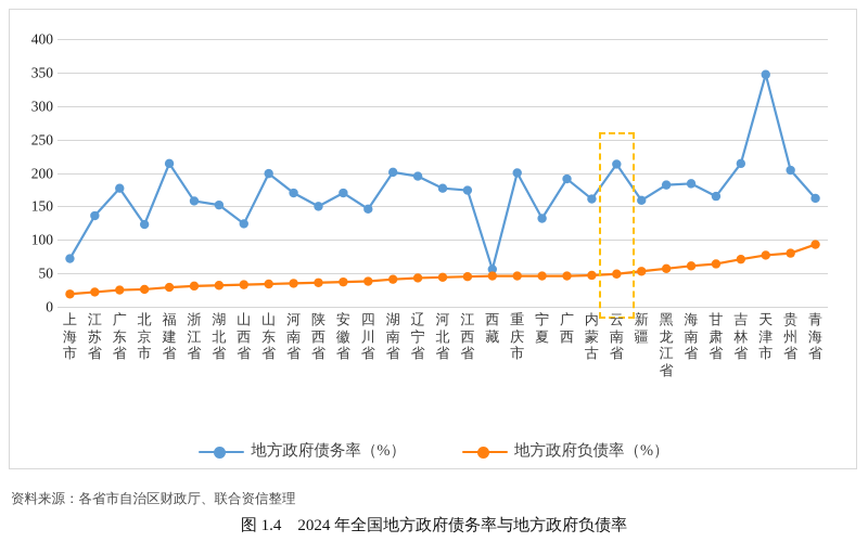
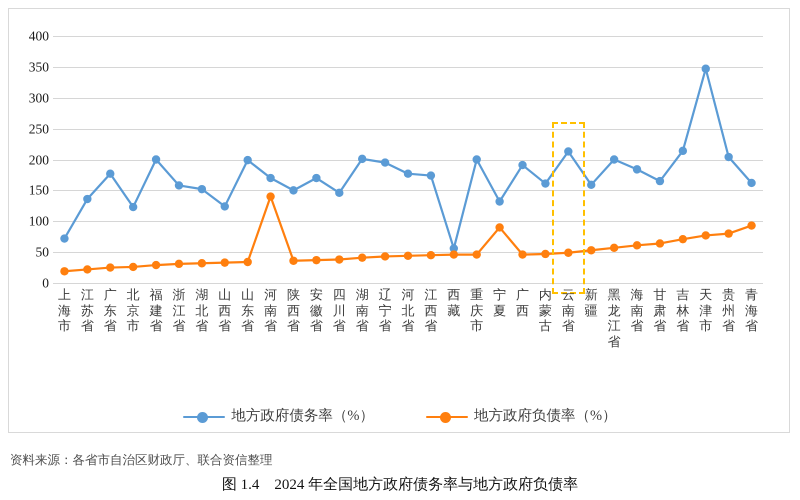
地方政府债务率（%）/福建省: 210 -> 200
地方政府负债率（%）/河南省: 40 -> 140
地方政府负债率（%）/宁夏: 50 -> 90
地方政府债务率（%）/黑龙江省: 180 -> 200
